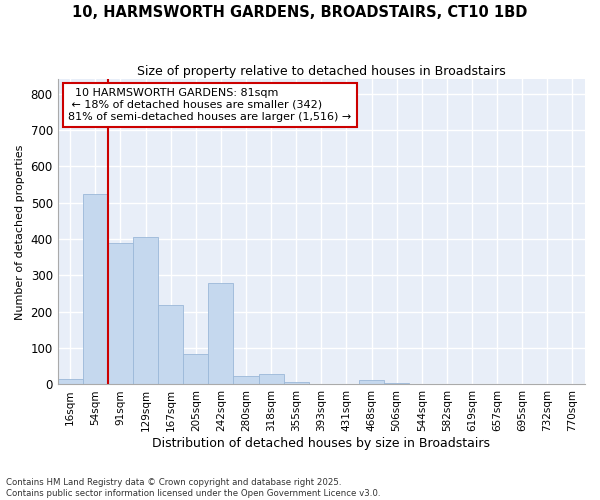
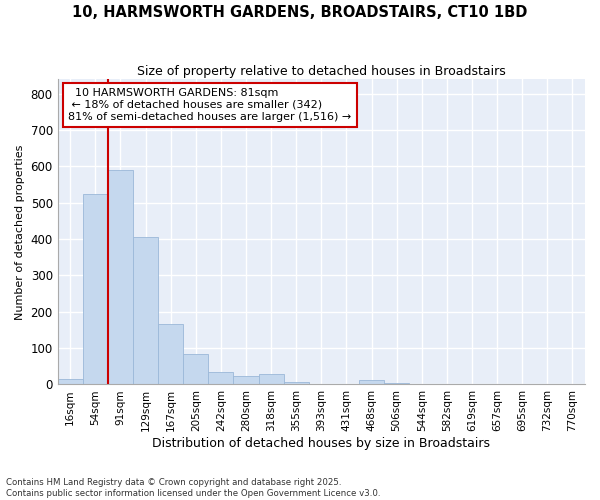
91sqm: 390 -> 590
167sqm: 220 -> 165
242sqm: 280 -> 35
